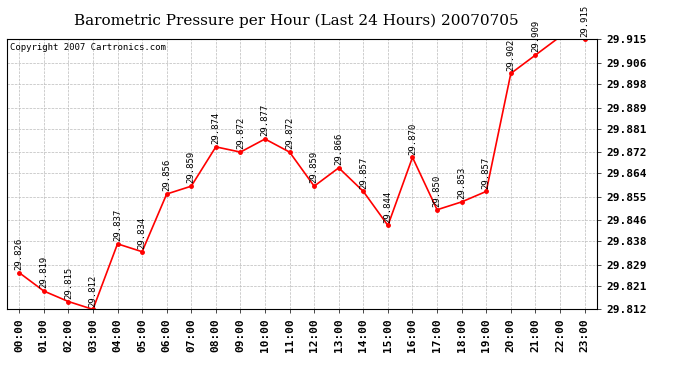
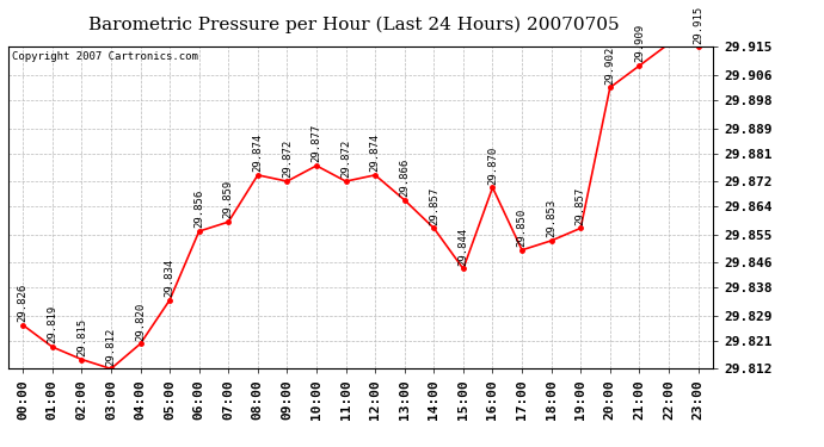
04:00: 29.837 -> 29.820
12:00: 29.859 -> 29.874
